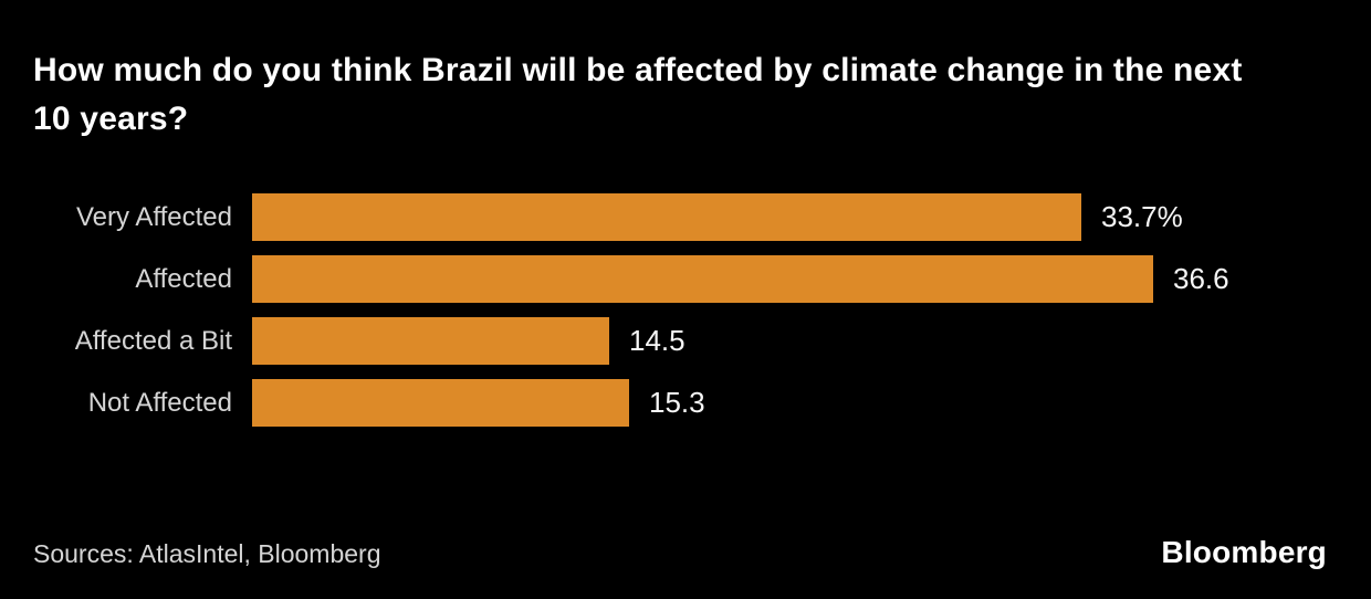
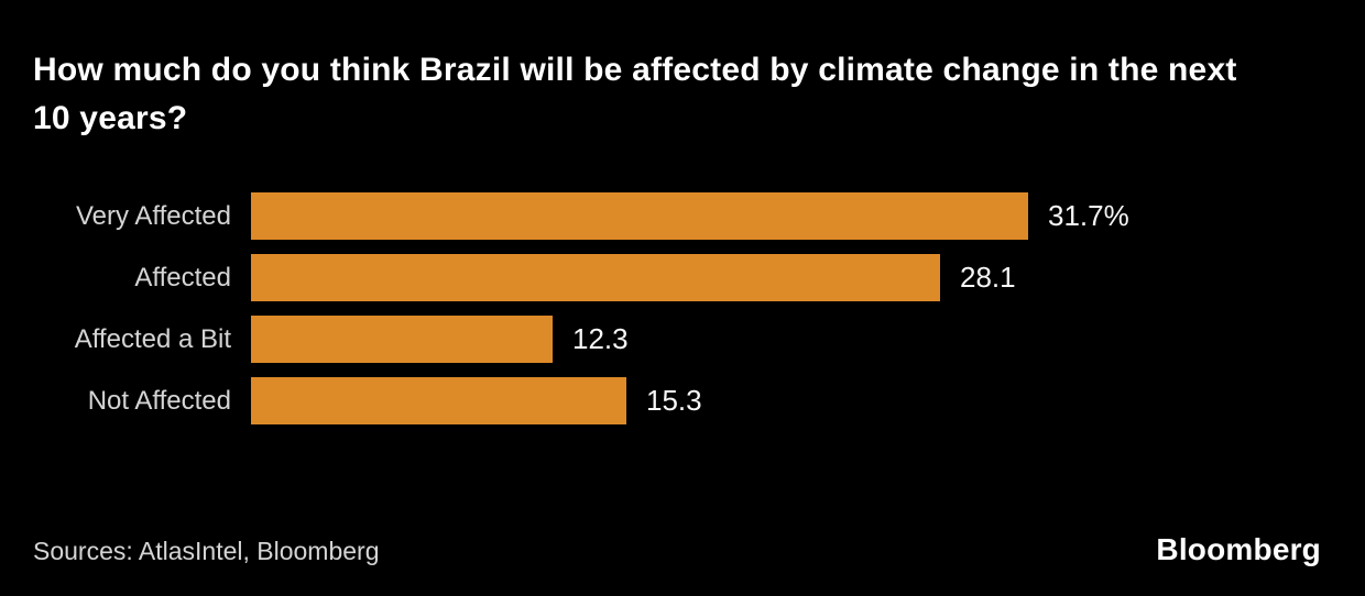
Very Affected: 33.7% -> 31.7%
Affected: 36.6 -> 28.1
Affected a Bit: 14.5 -> 12.3
